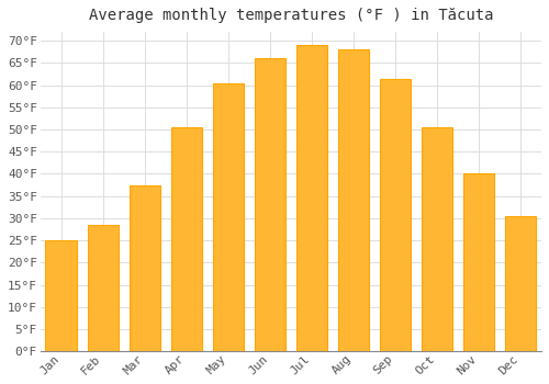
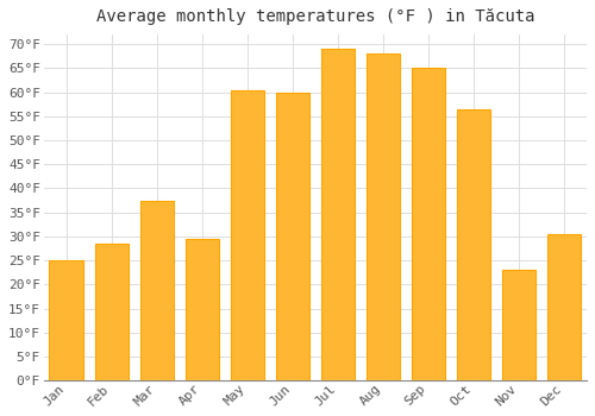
Apr: 50.5°F -> 29.5°F
Jun: 66.0°F -> 60.0°F
Sep: 61.5°F -> 65.0°F
Oct: 50.5°F -> 56.5°F
Nov: 40.0°F -> 23.0°F
